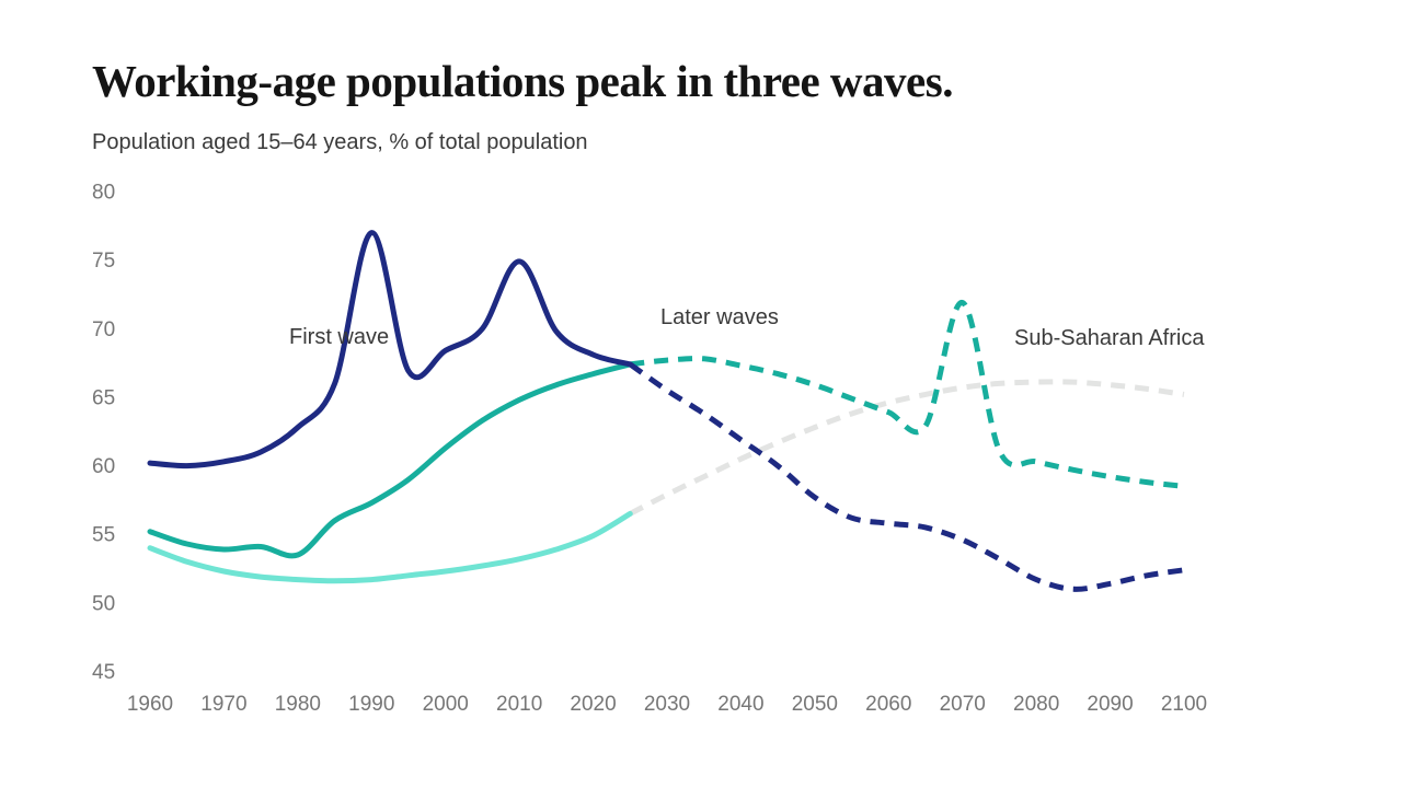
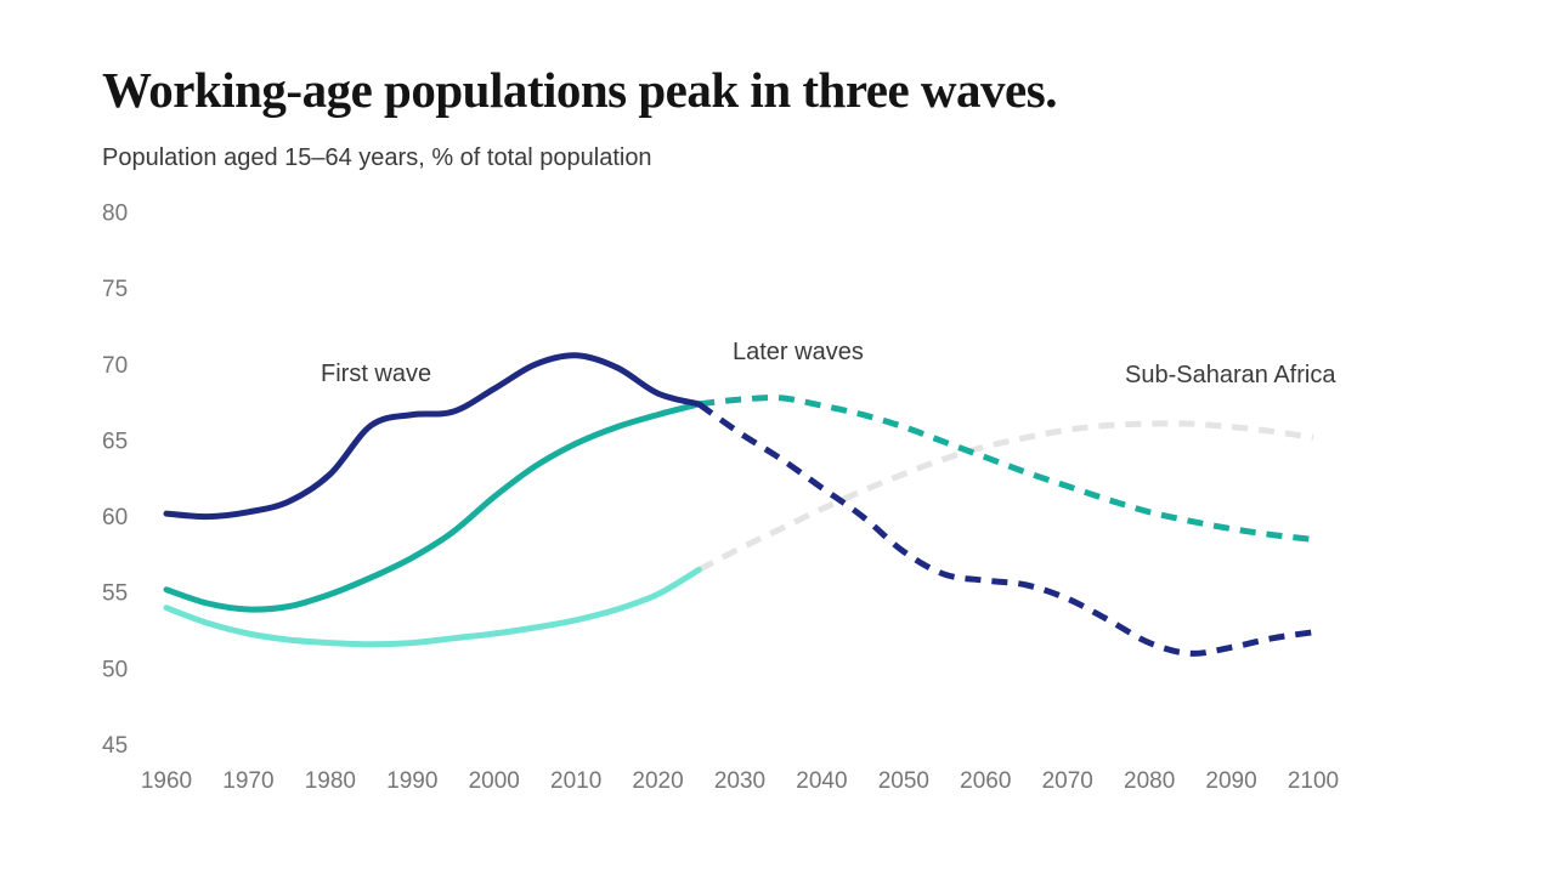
Later waves/1980: 53.5 -> 54.9
First wave/1990: 77.0 -> 66.7
First wave/2010: 74.9 -> 70.6
Later waves/2070: 71.9 -> 62.0
